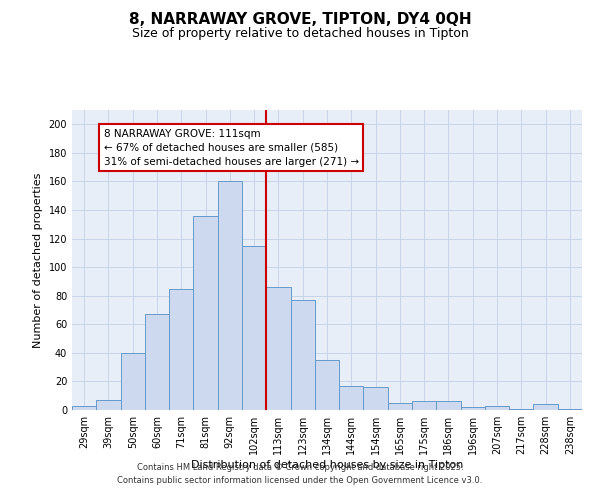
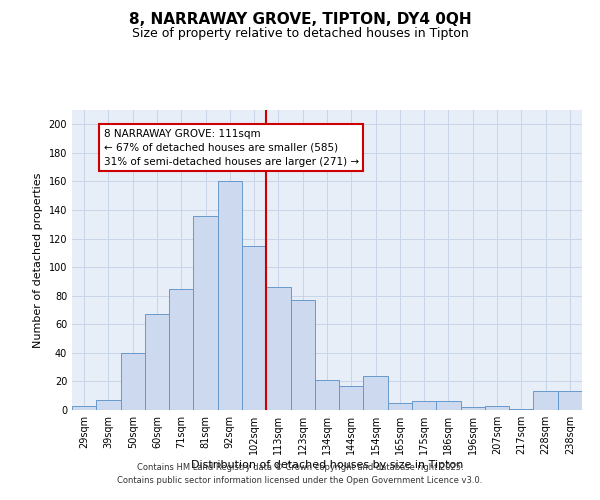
134sqm: 35 -> 21
154sqm: 16 -> 24
228sqm: 4 -> 13
238sqm: 1 -> 13
